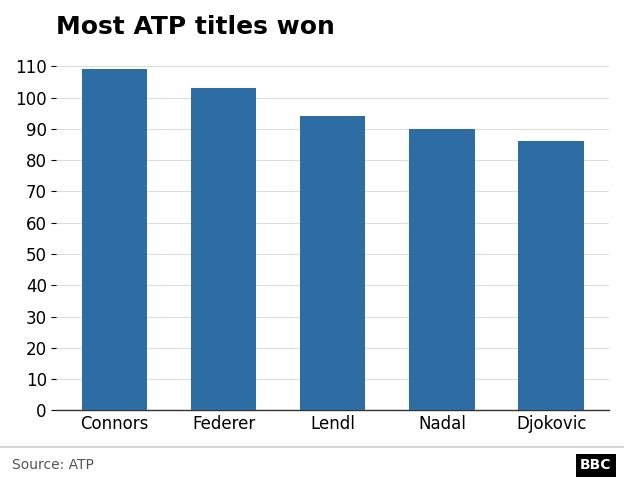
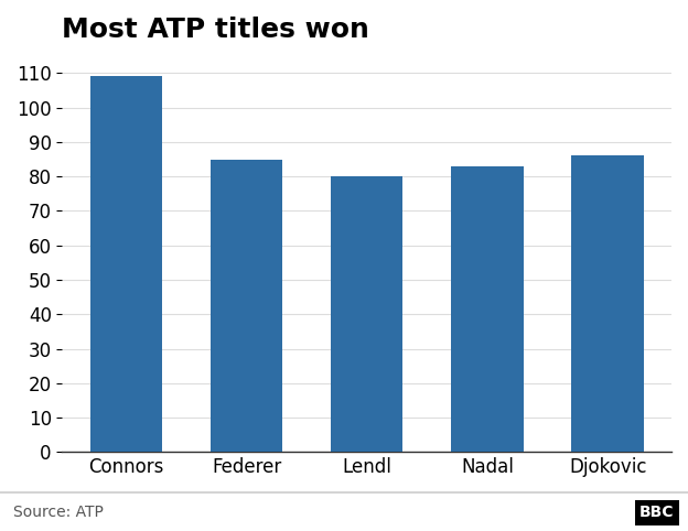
Federer: 103 -> 85
Lendl: 94 -> 80
Nadal: 90 -> 83
